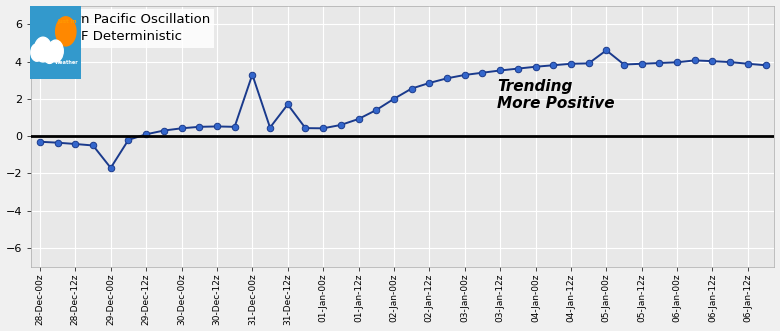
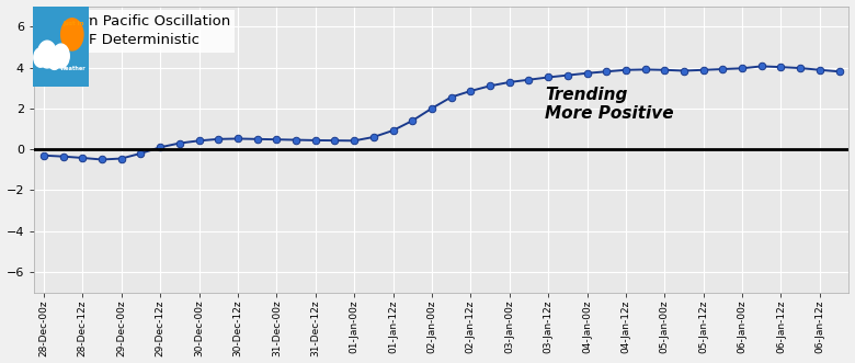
29-Dec-00z: -1.7 -> -0.5
31-Dec-00z: 3.3 -> 0.5
31-Dec-12z: 1.7 -> 0.4
05-Jan-00z: 4.6 -> 3.9
